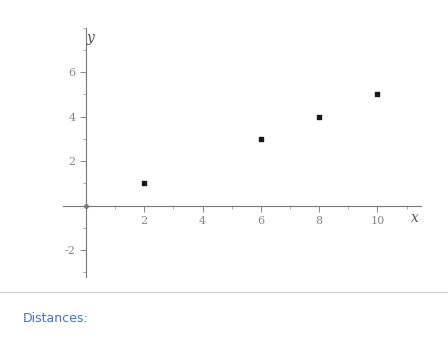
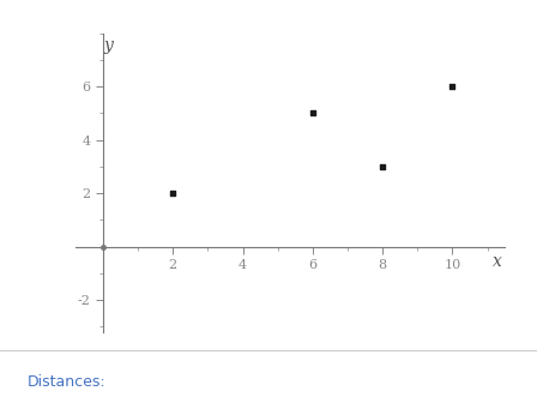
2: 1 -> 2
6: 3 -> 5
8: 4 -> 3
10: 5 -> 6
